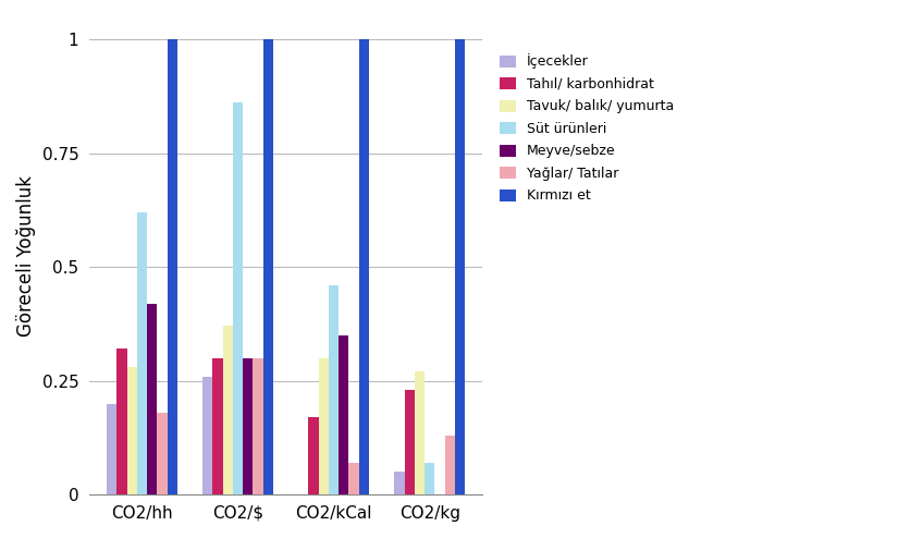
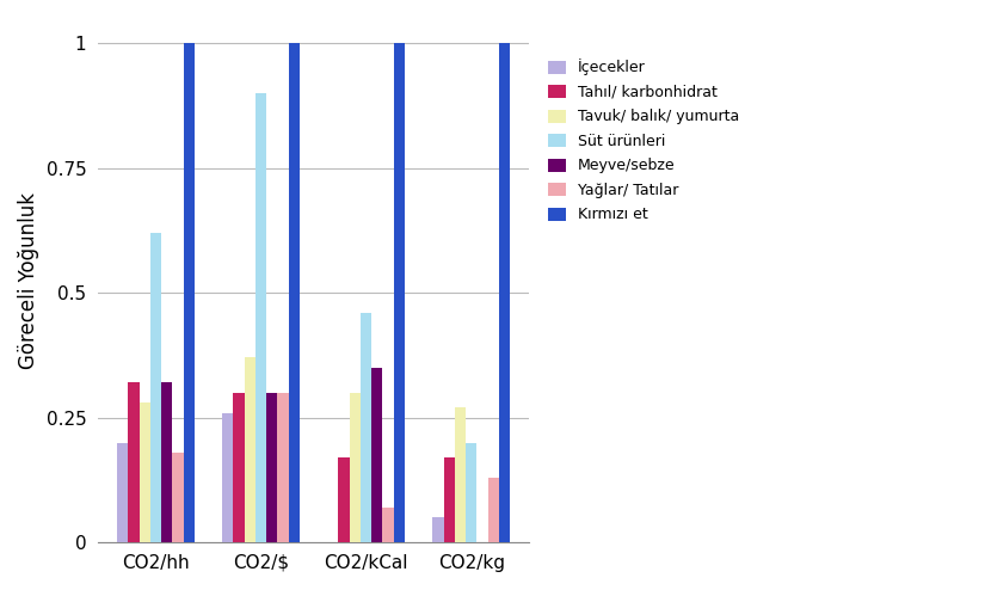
Meyve/sebze/CO2/hh: 0.42 -> 0.32
Süt ürünleri/CO2/$: 0.86 -> 0.90
Tahıl/ karbonhidrat/CO2/kg: 0.23 -> 0.17
Süt ürünleri/CO2/kg: 0.07 -> 0.20
